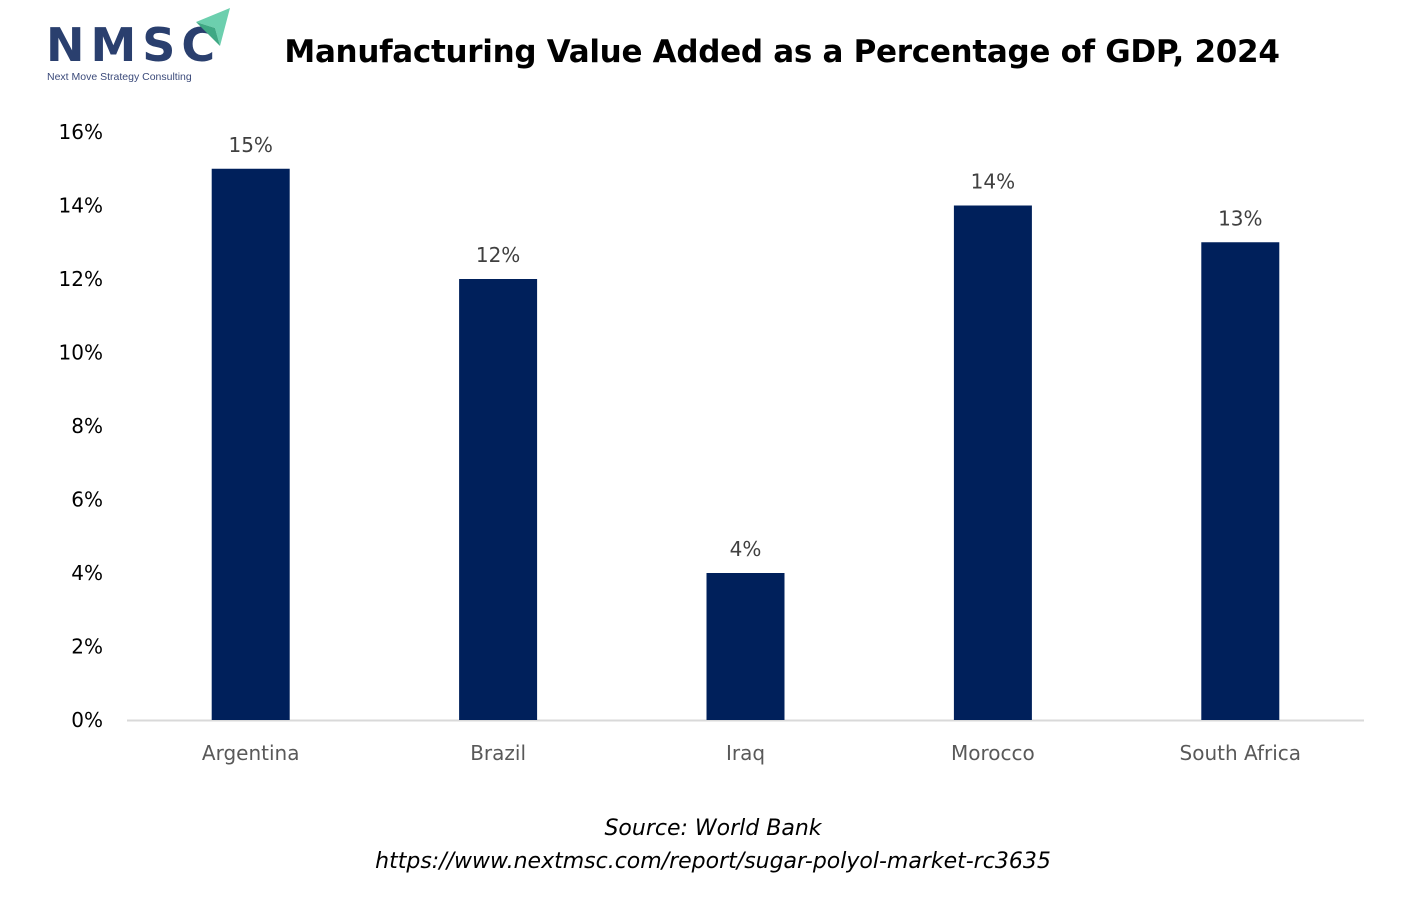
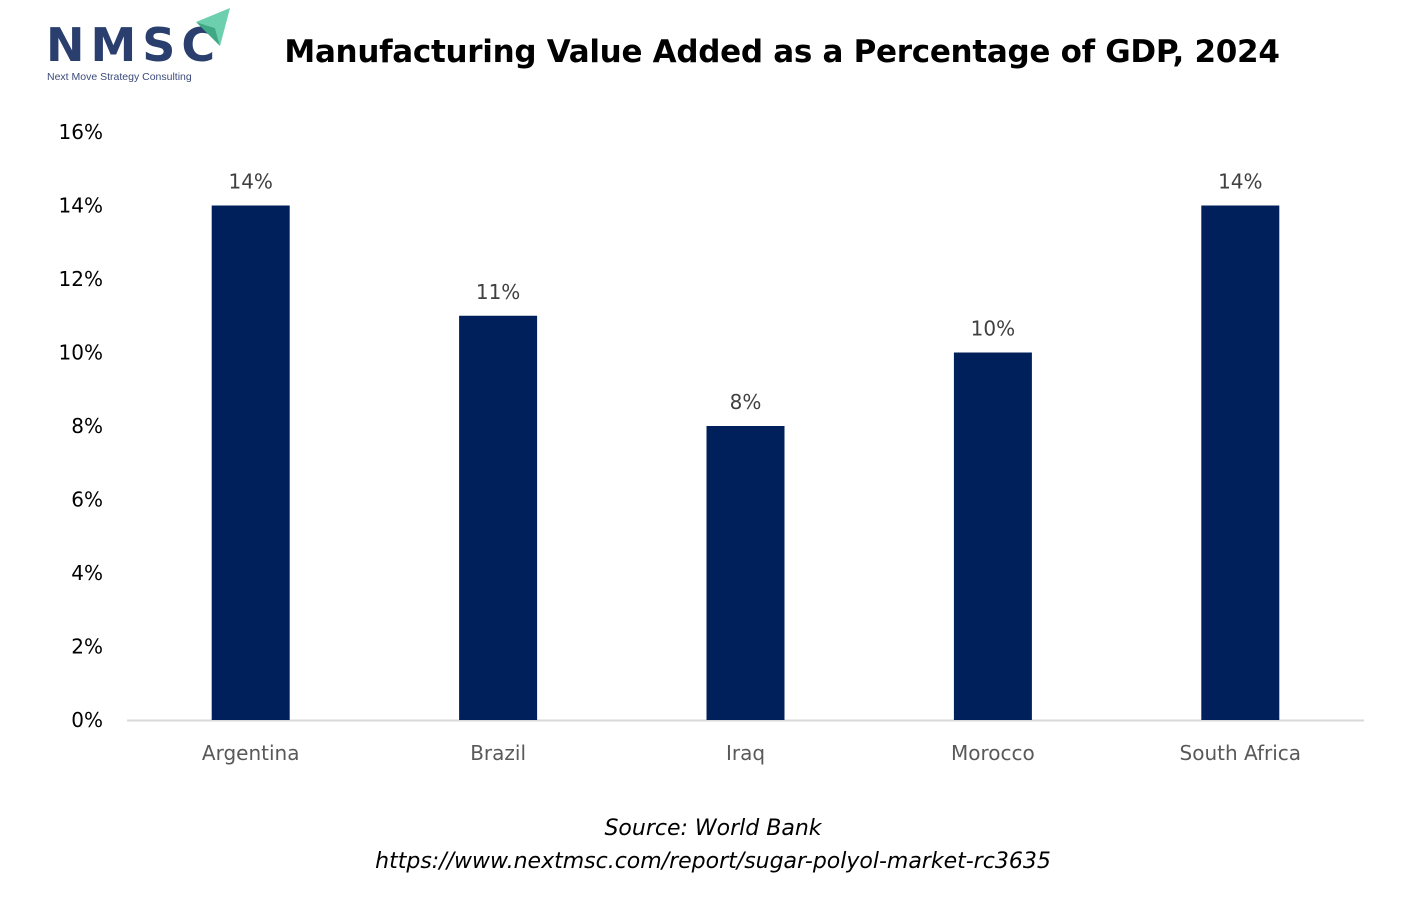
Argentina: 15% -> 14%
Brazil: 12% -> 11%
Iraq: 4% -> 8%
Morocco: 14% -> 10%
South Africa: 13% -> 14%
